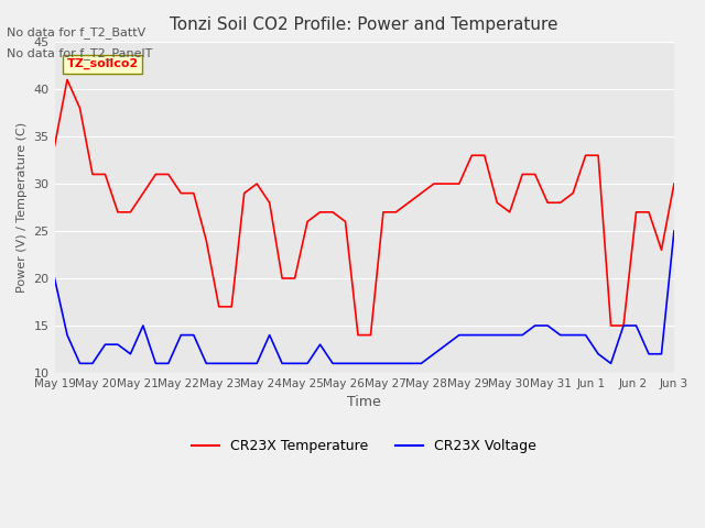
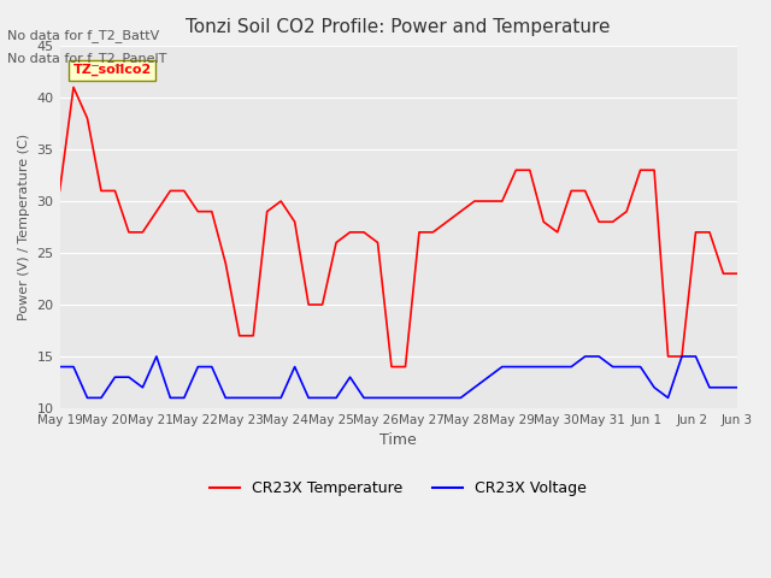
CR23X Temperature/May 19: 34 -> 31
CR23X Voltage/May 19: 20 -> 14
CR23X Temperature/Jun 3: 30 -> 23
CR23X Voltage/Jun 3: 25 -> 12
